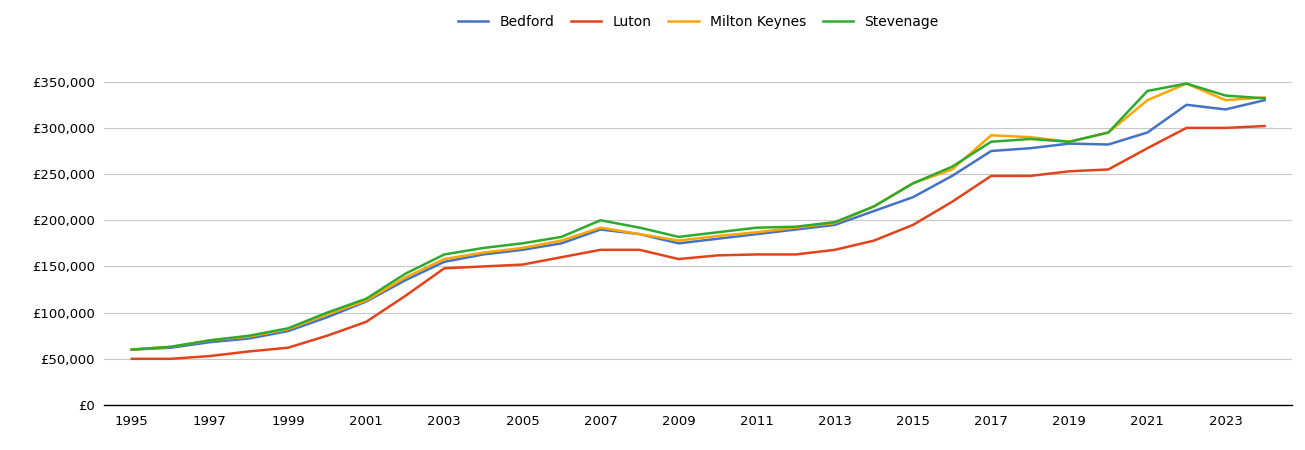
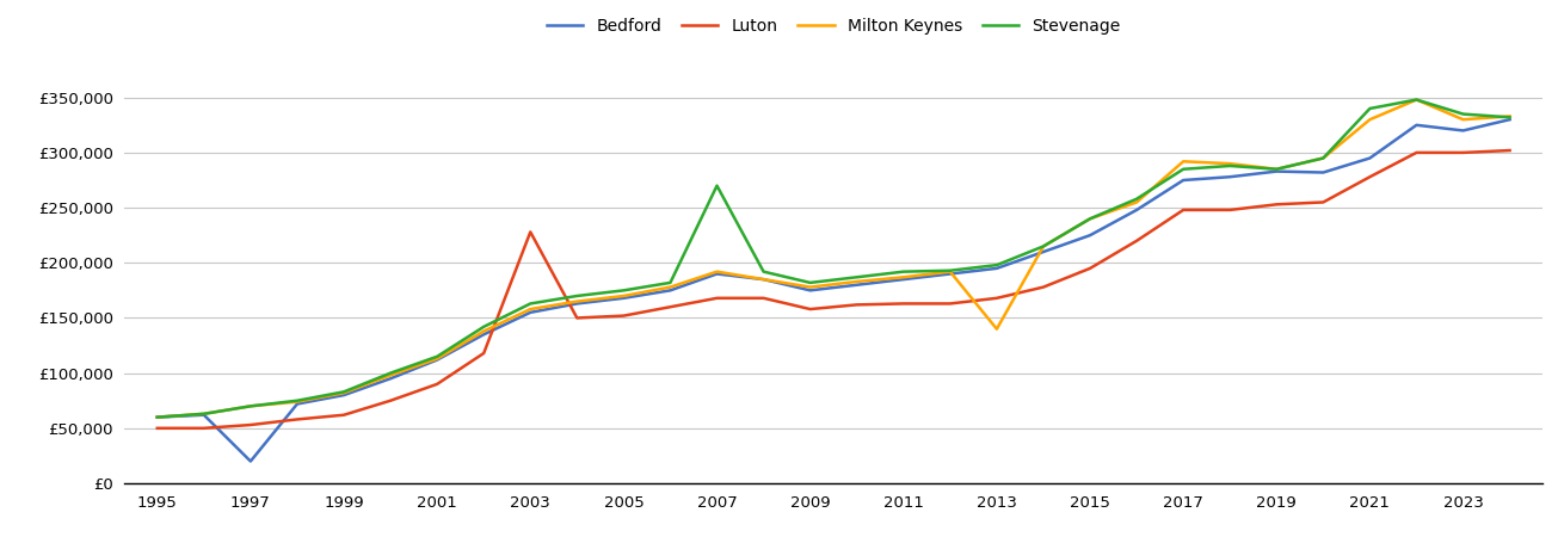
Bedford/1997: £68,000 -> £20,000
Luton/2003: £148,000 -> £228,000
Stevenage/2007: £200,000 -> £270,000
Milton Keynes/2013: £197,000 -> £140,000
